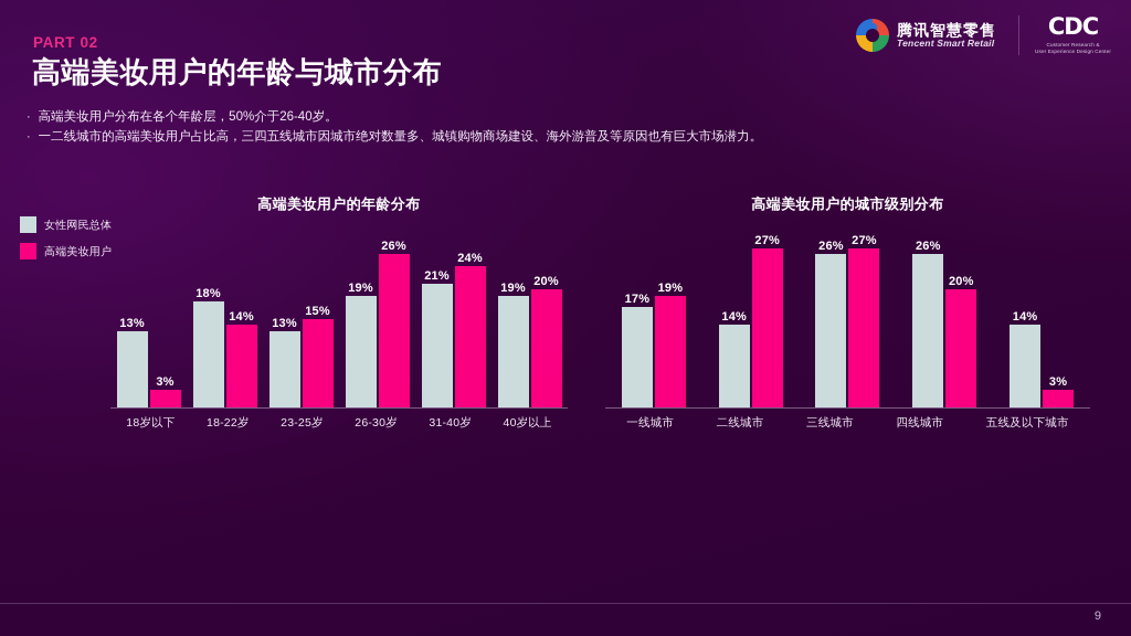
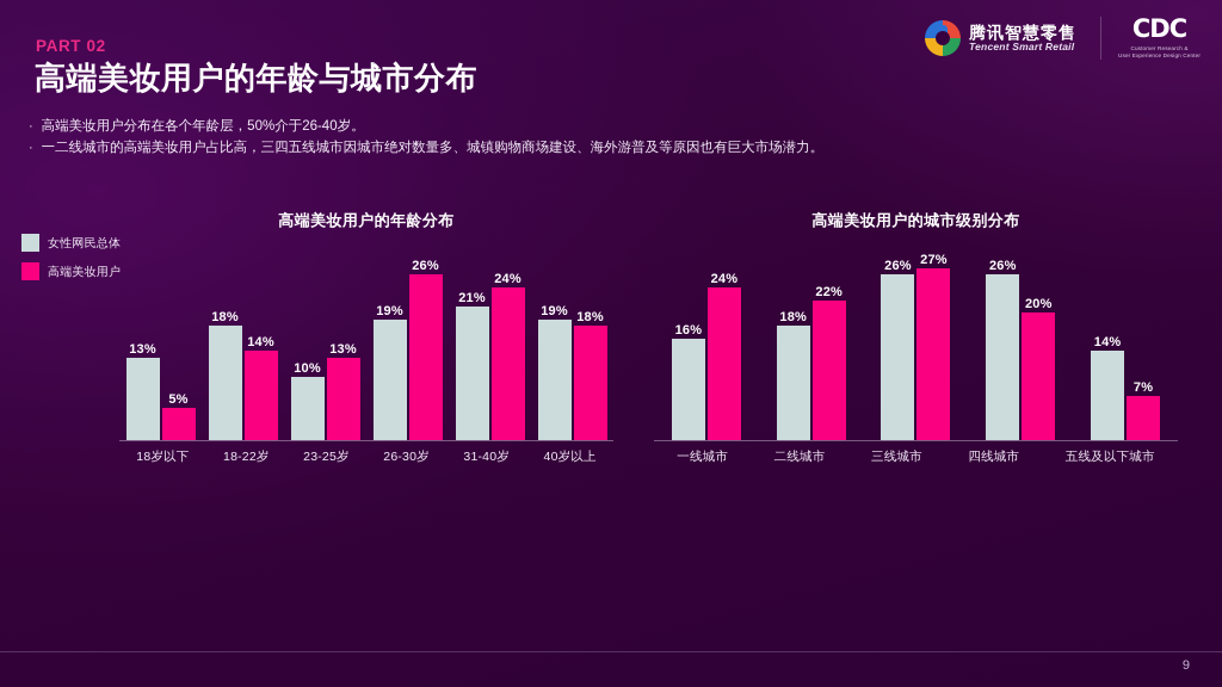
高端美妆用户的年龄分布/高端美妆用户/18岁以下: 3% -> 5%
高端美妆用户的年龄分布/女性网民总体/23-25岁: 13% -> 10%
高端美妆用户的年龄分布/高端美妆用户/23-25岁: 15% -> 13%
高端美妆用户的年龄分布/高端美妆用户/40岁以上: 20% -> 18%
高端美妆用户的城市级别分布/女性网民总体/一线城市: 17% -> 16%
高端美妆用户的城市级别分布/高端美妆用户/一线城市: 19% -> 24%
高端美妆用户的城市级别分布/女性网民总体/二线城市: 14% -> 18%
高端美妆用户的城市级别分布/高端美妆用户/二线城市: 27% -> 22%
高端美妆用户的城市级别分布/高端美妆用户/五线及以下城市: 3% -> 7%
